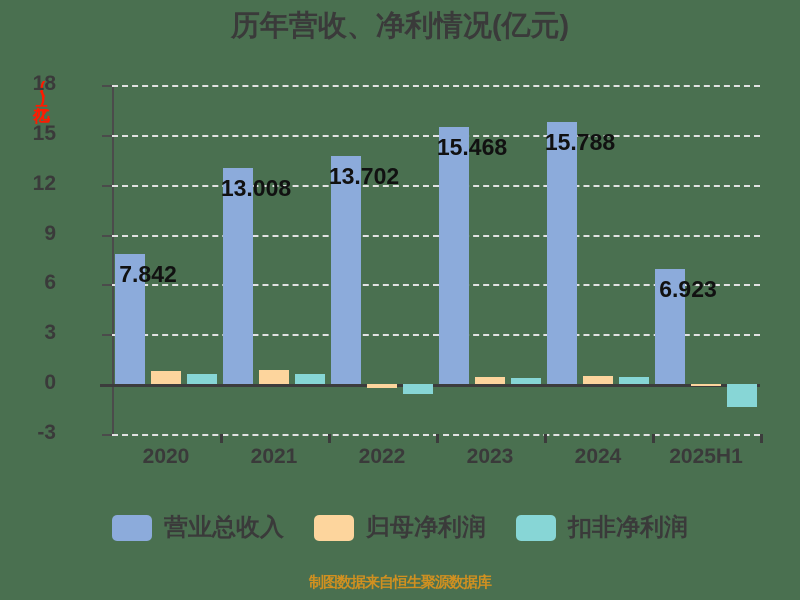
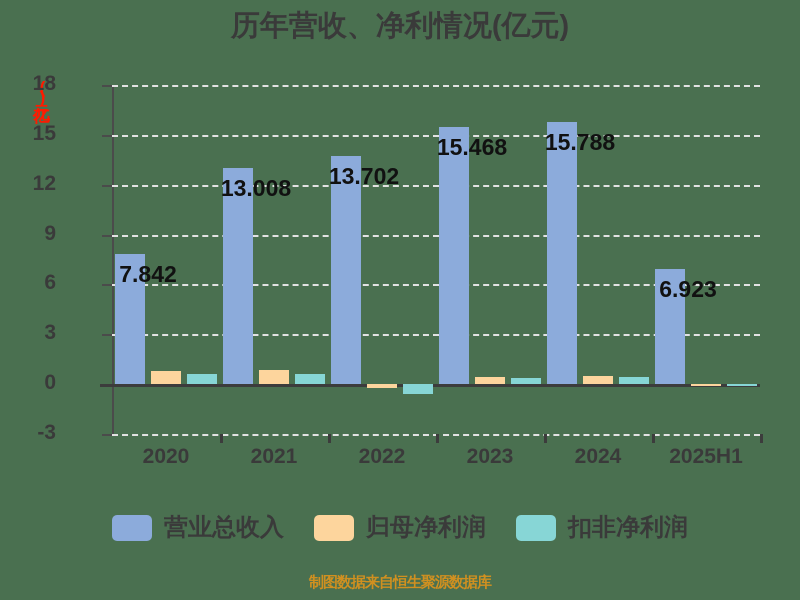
扣非净利润/2025H1: -1.4 -> -0.1
